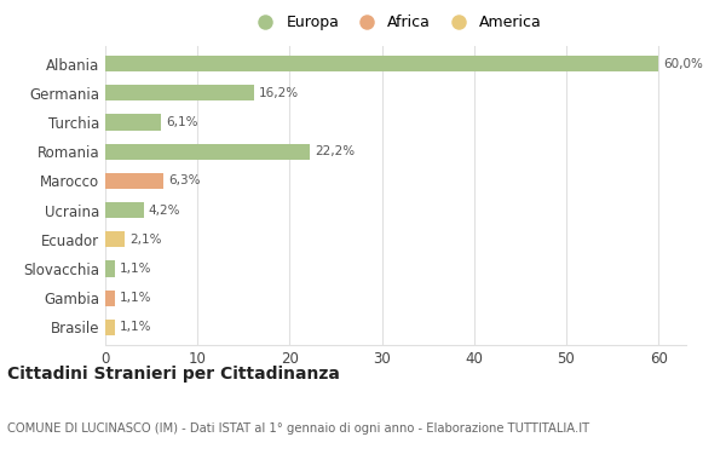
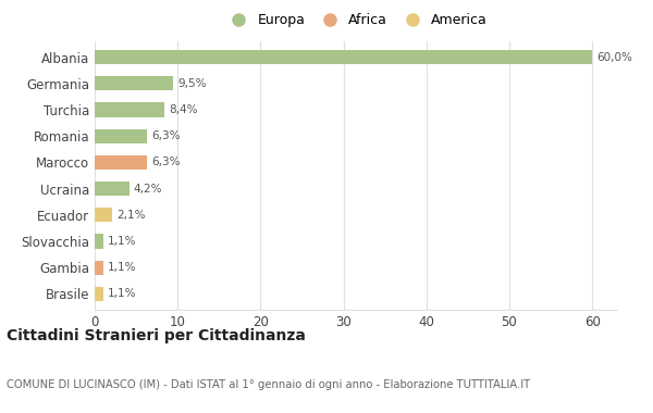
Germania: 16,2% -> 9,5%
Turchia: 6,1% -> 8,4%
Romania: 22,2% -> 6,3%
